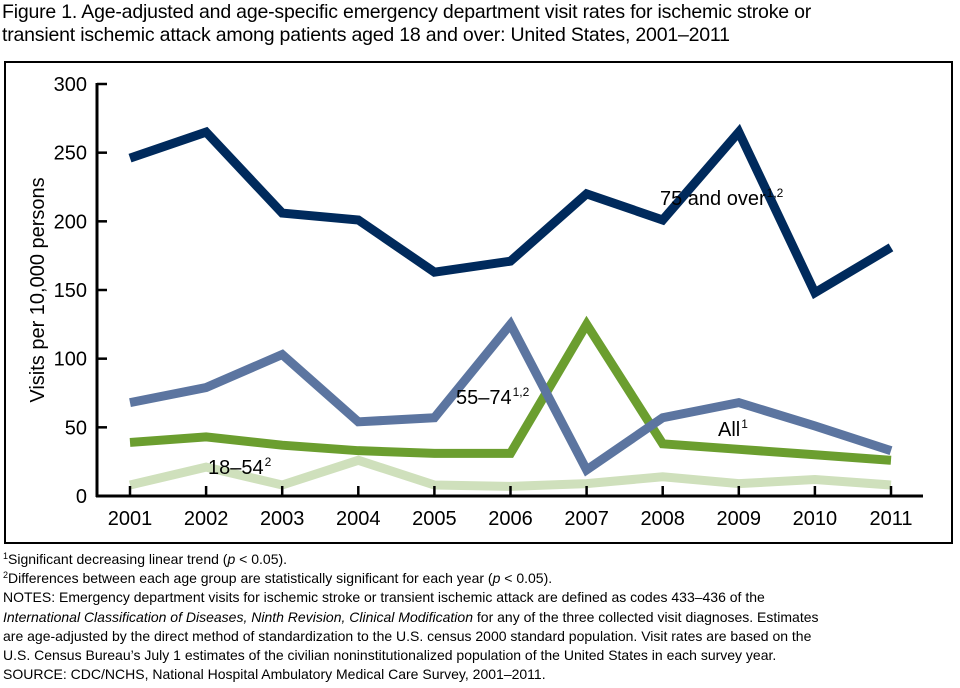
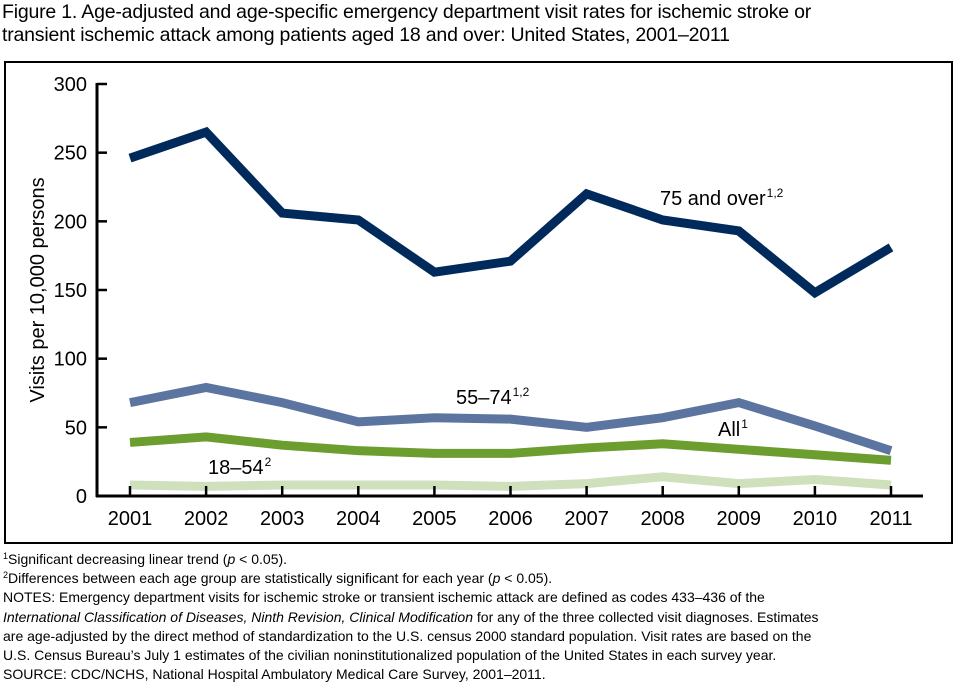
18–54/2002: 21 -> 7
55–74/2003: 103 -> 68
18–54/2004: 26 -> 8
55–74/2006: 125 -> 56
55–74/2007: 19 -> 50
All/2007: 125 -> 35
75 and over/2009: 265 -> 193
